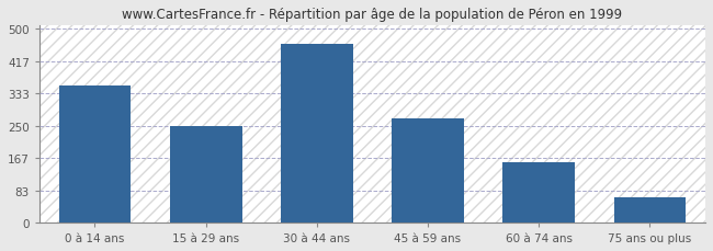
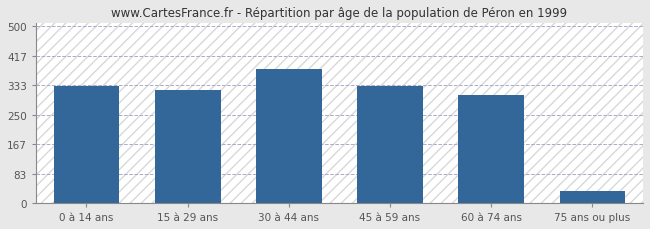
0 à 14 ans: 355 -> 330
15 à 29 ans: 248 -> 320
30 à 44 ans: 462 -> 380
45 à 59 ans: 270 -> 330
60 à 74 ans: 155 -> 305
75 ans ou plus: 65 -> 35
